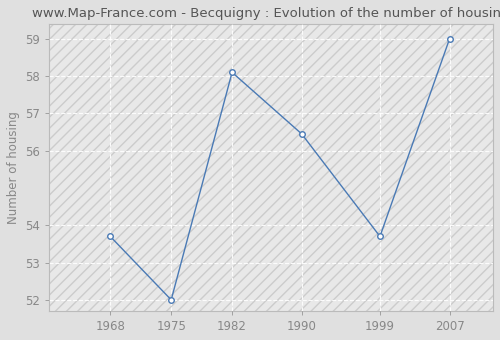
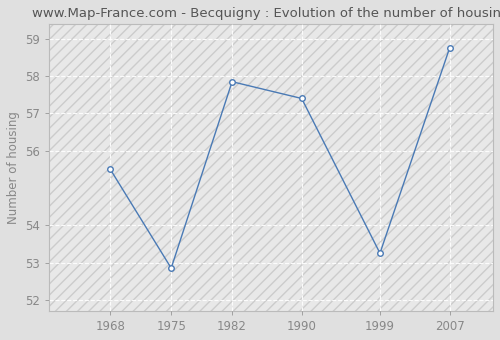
1968: 53.70 -> 55.50
1975: 52.00 -> 52.85
1982: 58.10 -> 57.85
1990: 56.45 -> 57.40
1999: 53.70 -> 53.25
2007: 59.00 -> 58.75
